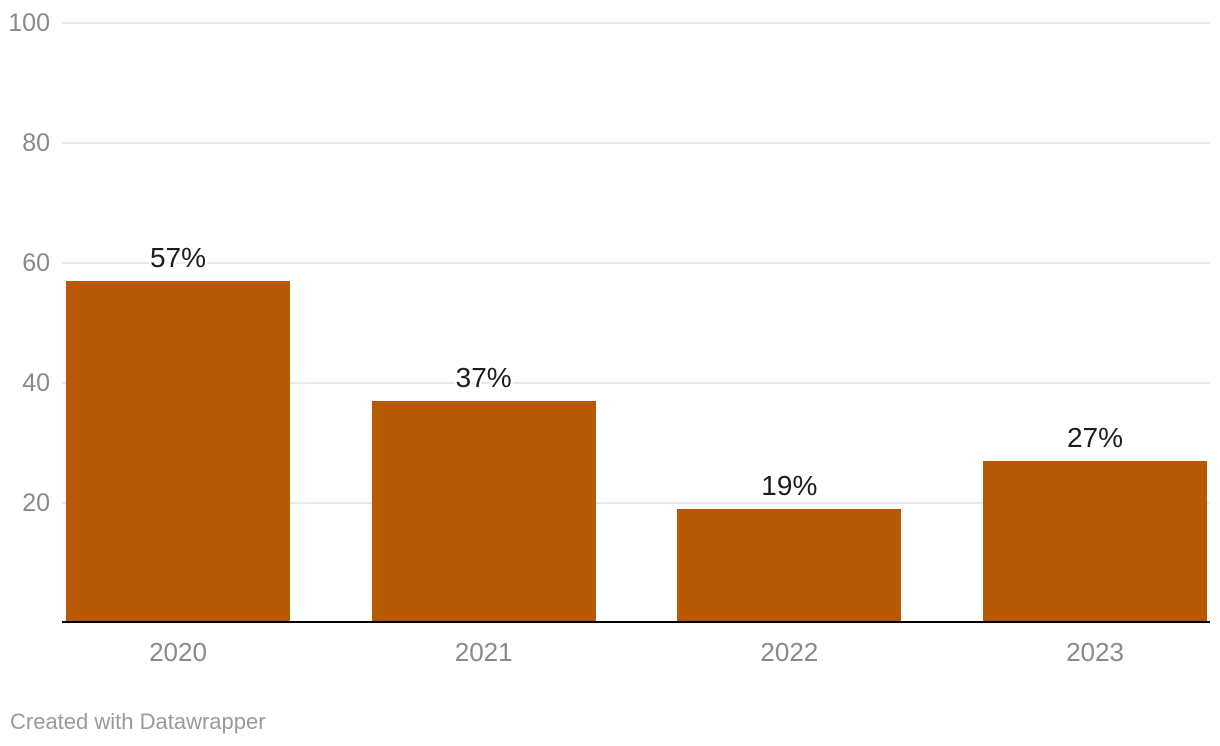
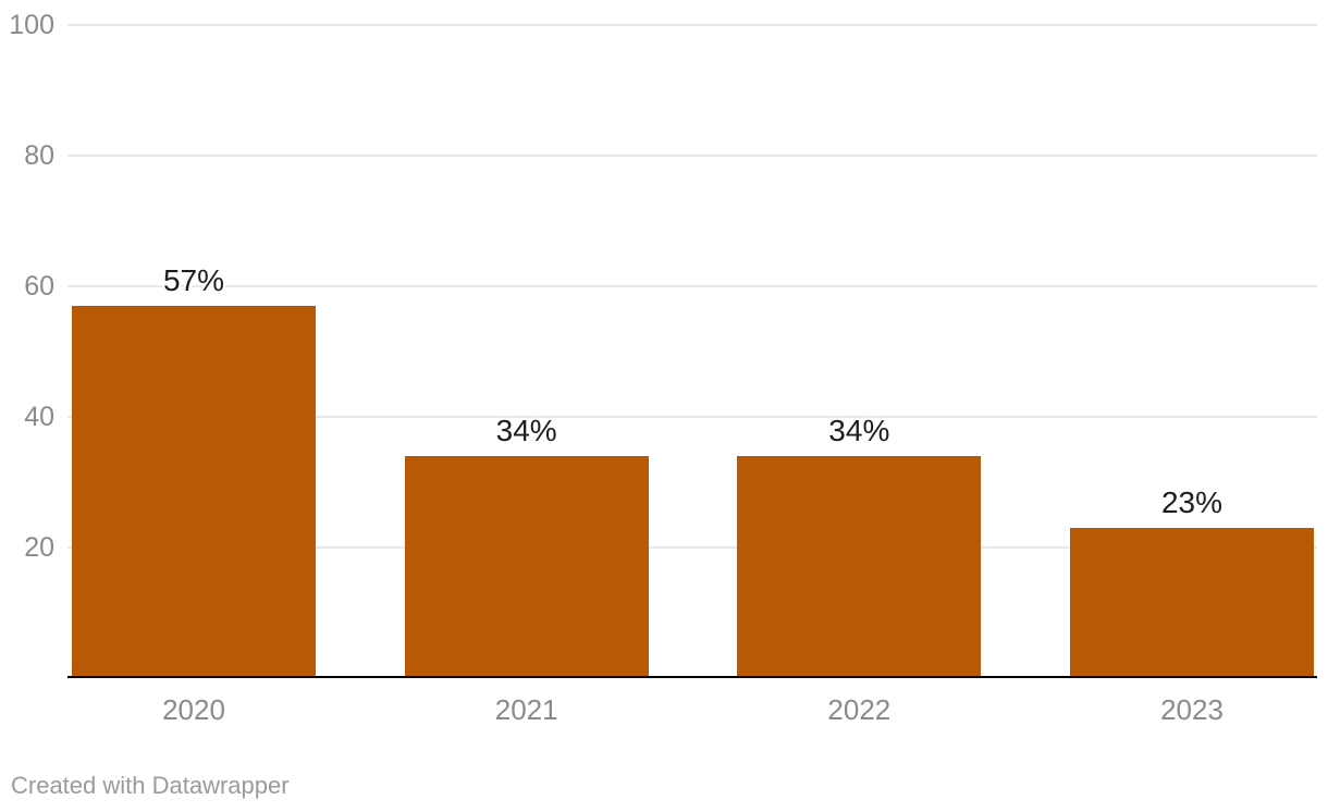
2021: 37% -> 34%
2022: 19% -> 34%
2023: 27% -> 23%
